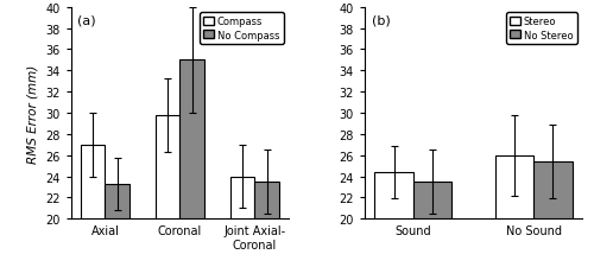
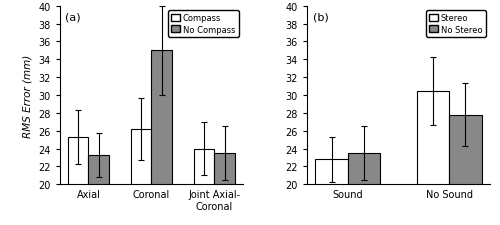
Compass/Axial: 27.0 -> 25.3
Compass/Coronal: 29.8 -> 26.2
Stereo/Sound: 24.4 -> 22.8
Stereo/No Sound: 26.0 -> 30.5
No Stereo/No Sound: 25.4 -> 27.8
